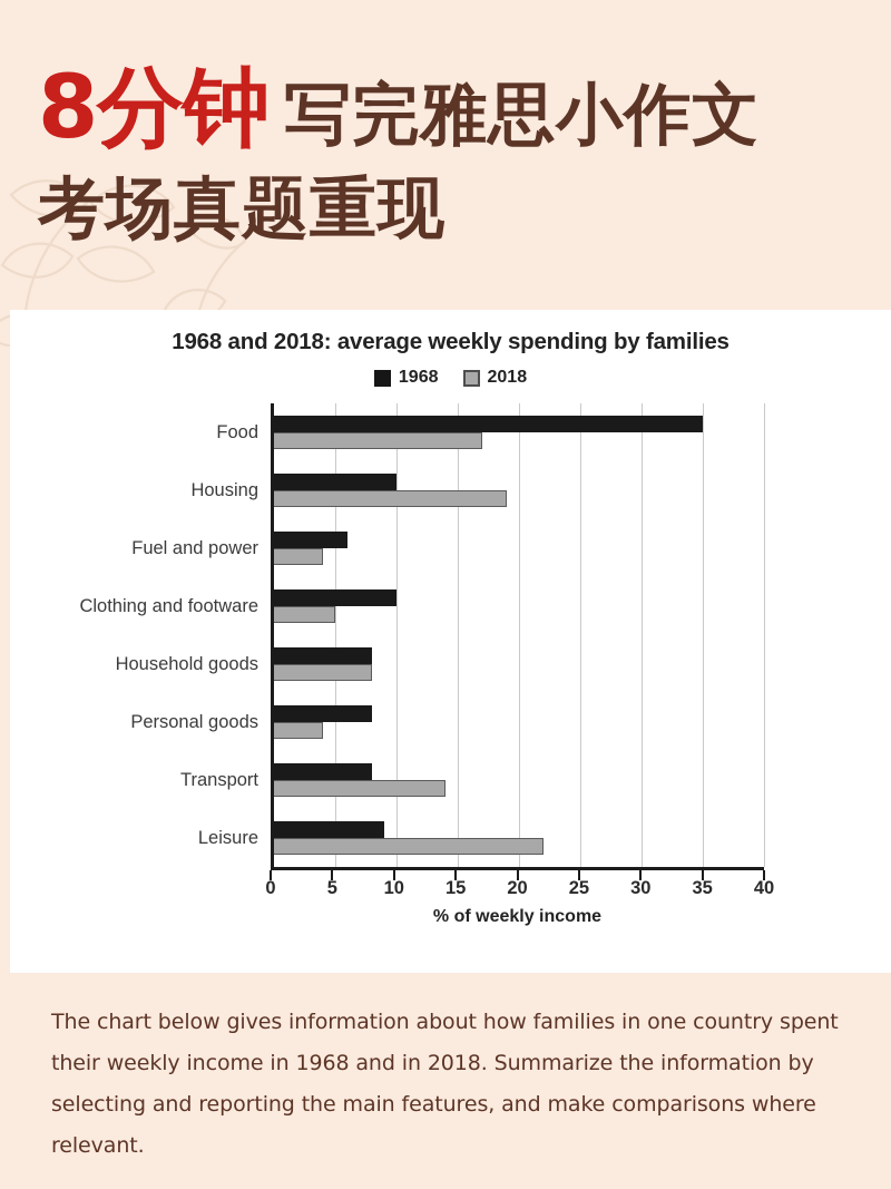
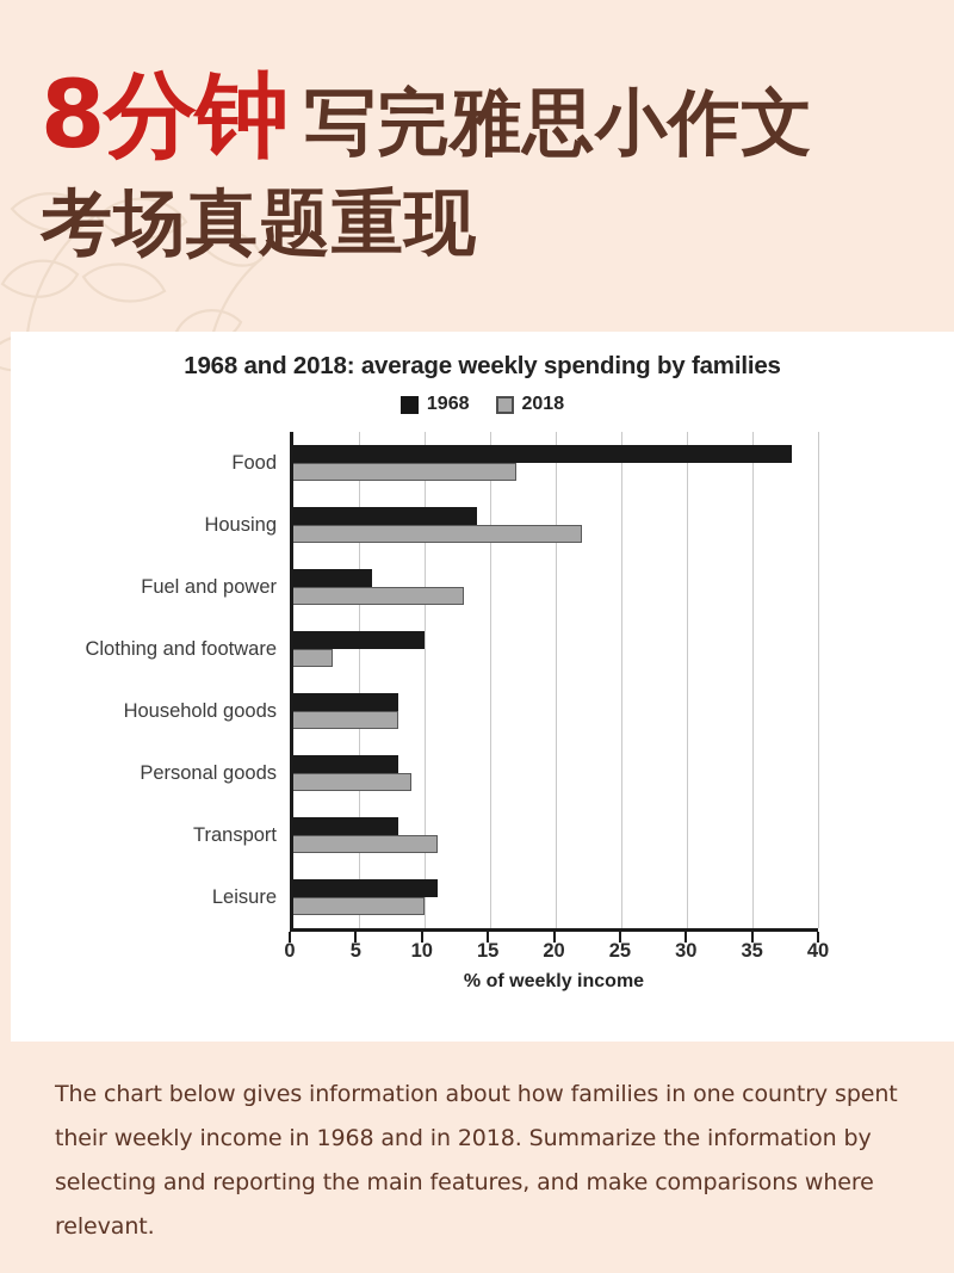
1968/Food: 35 -> 38
1968/Housing: 10 -> 14
2018/Housing: 19 -> 22
2018/Fuel and power: 4 -> 13
2018/Clothing and footware: 5 -> 3
2018/Personal goods: 4 -> 9
2018/Transport: 14 -> 11
1968/Leisure: 9 -> 11
2018/Leisure: 22 -> 10
